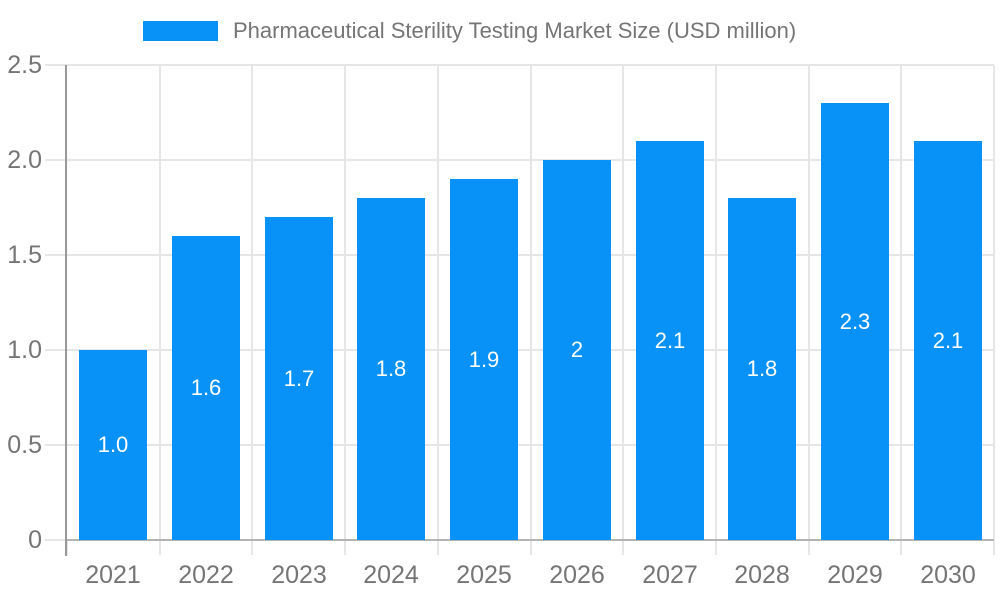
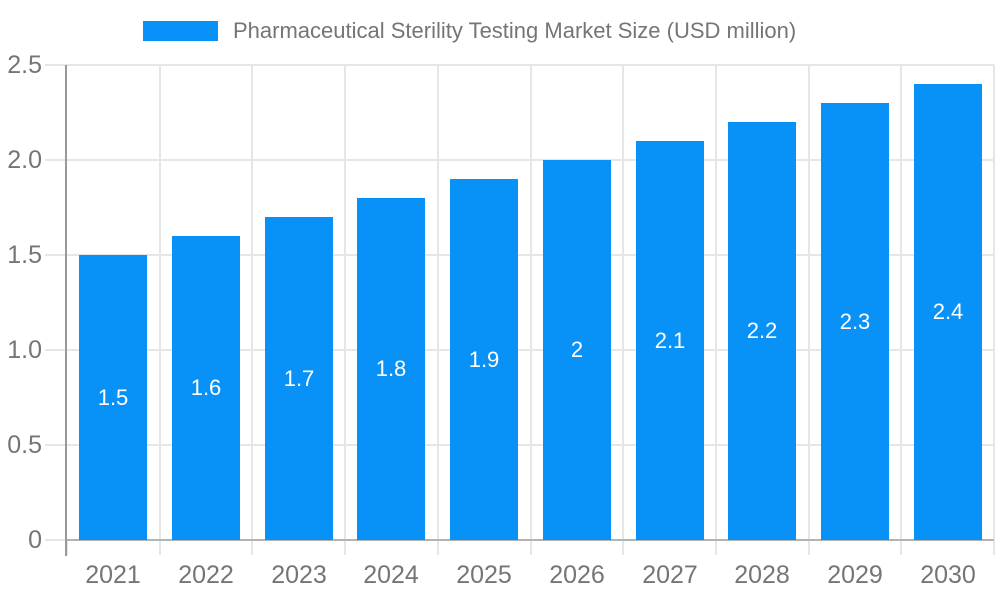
2021: 1.0 -> 1.5
2028: 1.8 -> 2.2
2030: 2.1 -> 2.4
